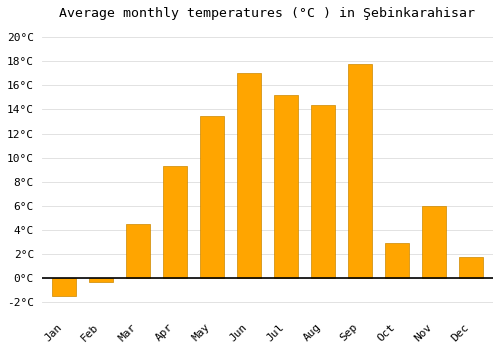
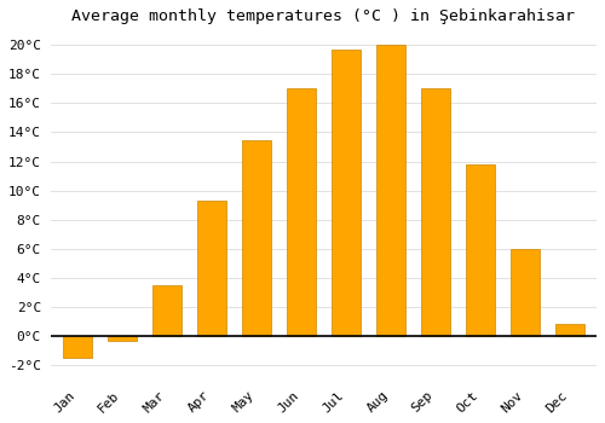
Mar: 4.5°C -> 3.5°C
Jul: 15.2°C -> 19.7°C
Aug: 14.4°C -> 20.0°C
Sep: 17.8°C -> 17.0°C
Oct: 2.9°C -> 11.8°C
Dec: 1.7°C -> 0.8°C
